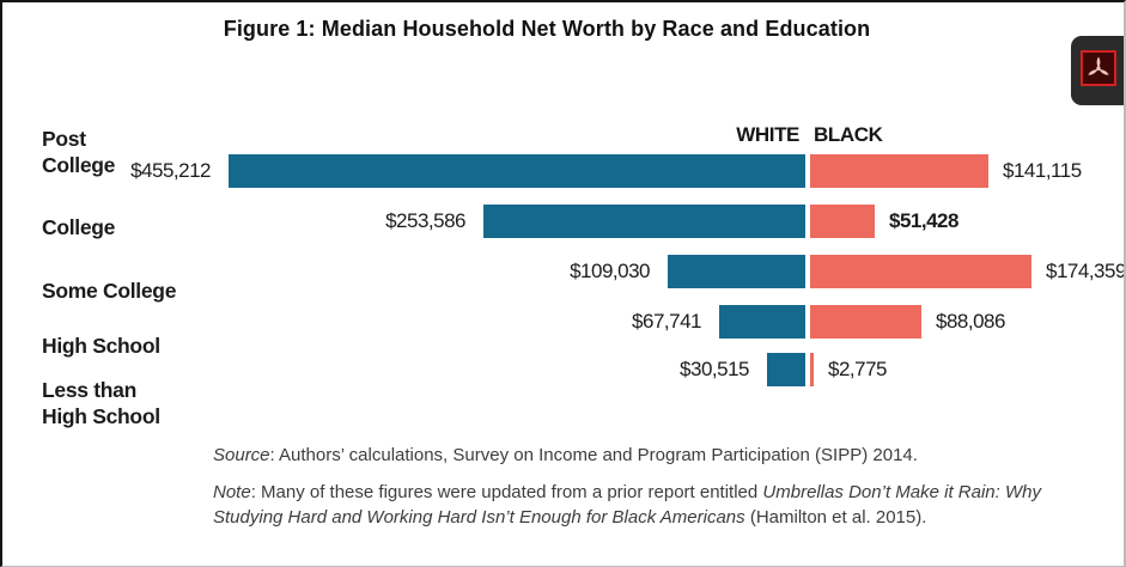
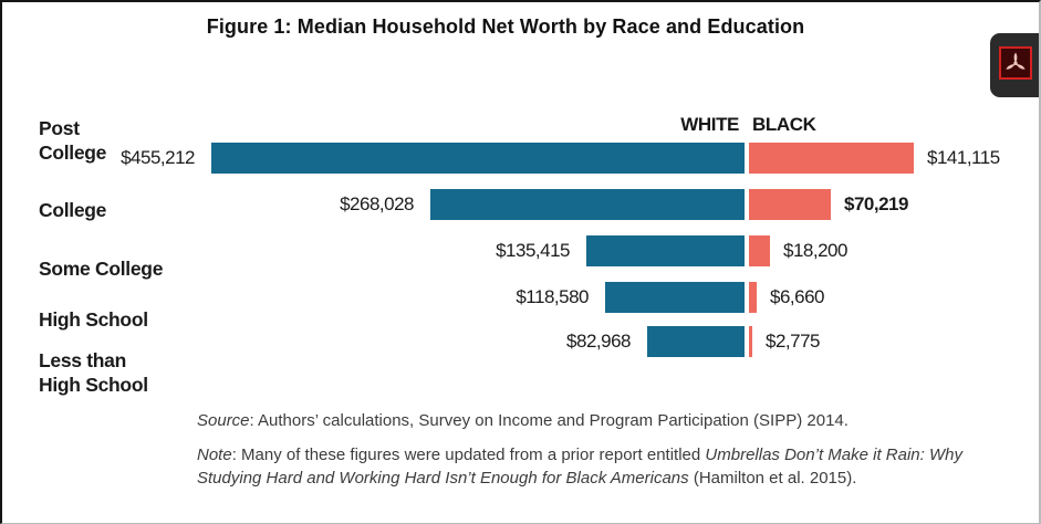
WHITE/College: $253,586 -> $268,028
BLACK/College: $51,428 -> $70,219
WHITE/Some College: $109,030 -> $135,415
BLACK/Some College: $174,359 -> $18,200
WHITE/High School: $67,741 -> $118,580
BLACK/High School: $88,086 -> $6,660
WHITE/Less than High School: $30,515 -> $82,968
